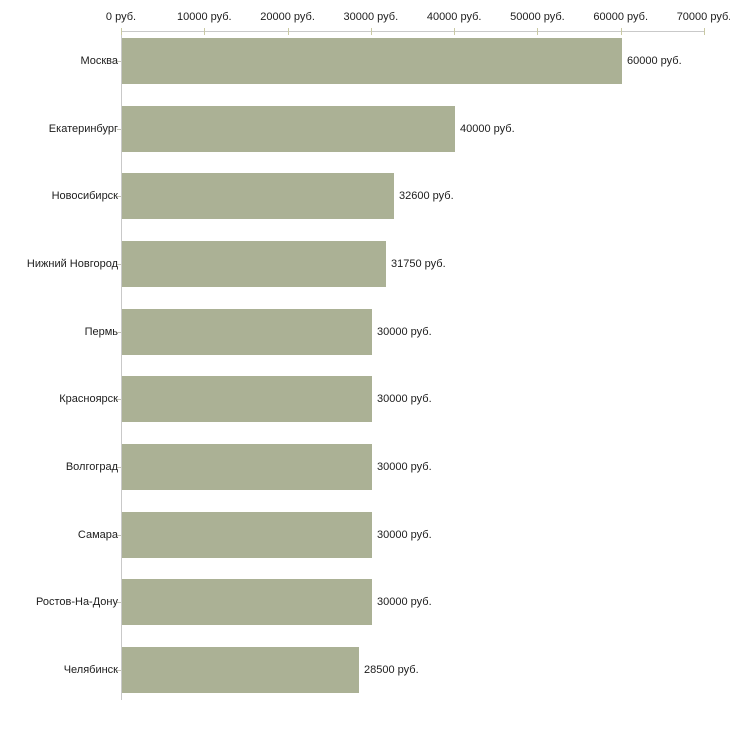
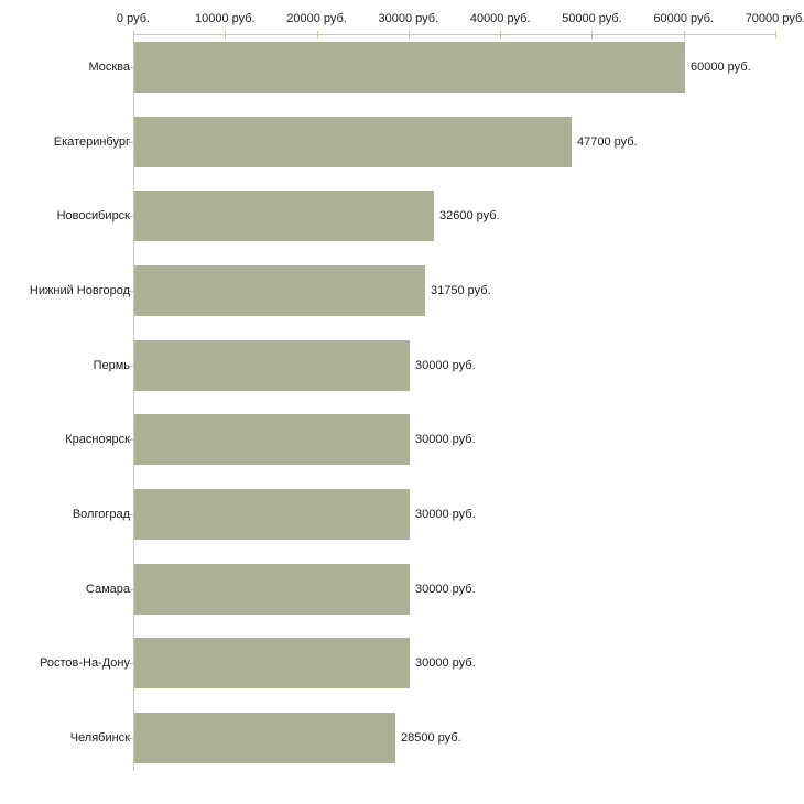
Екатеринбург: 40000 -> 47700
